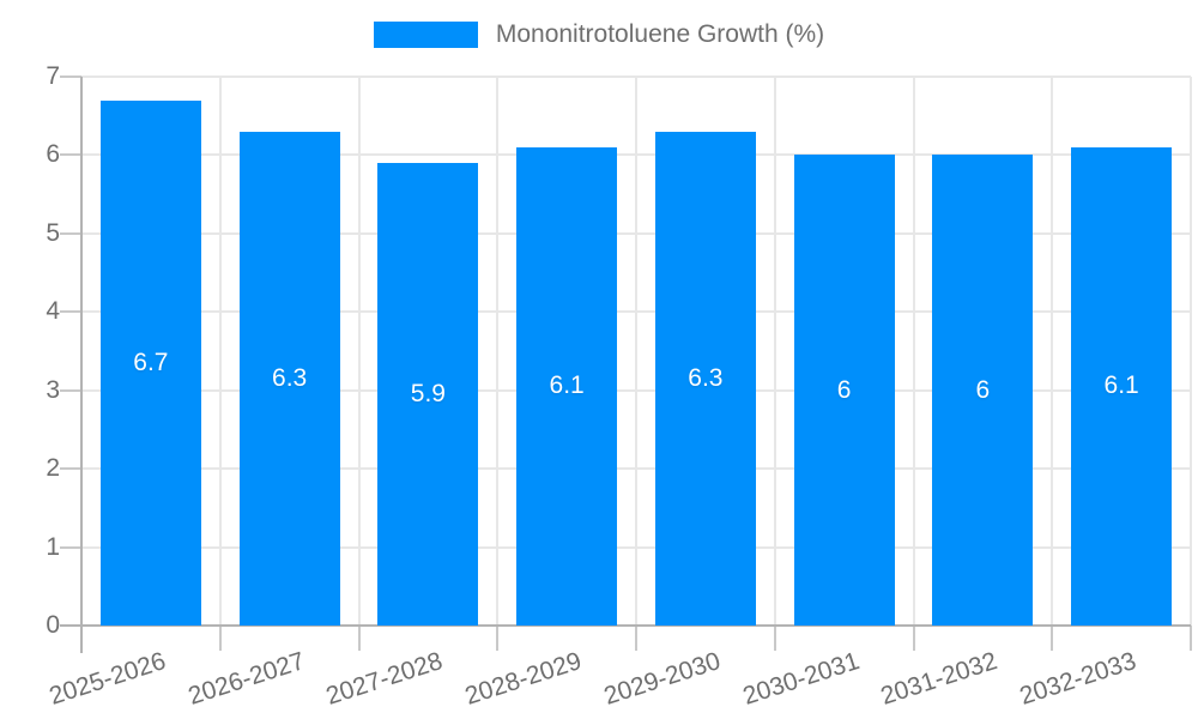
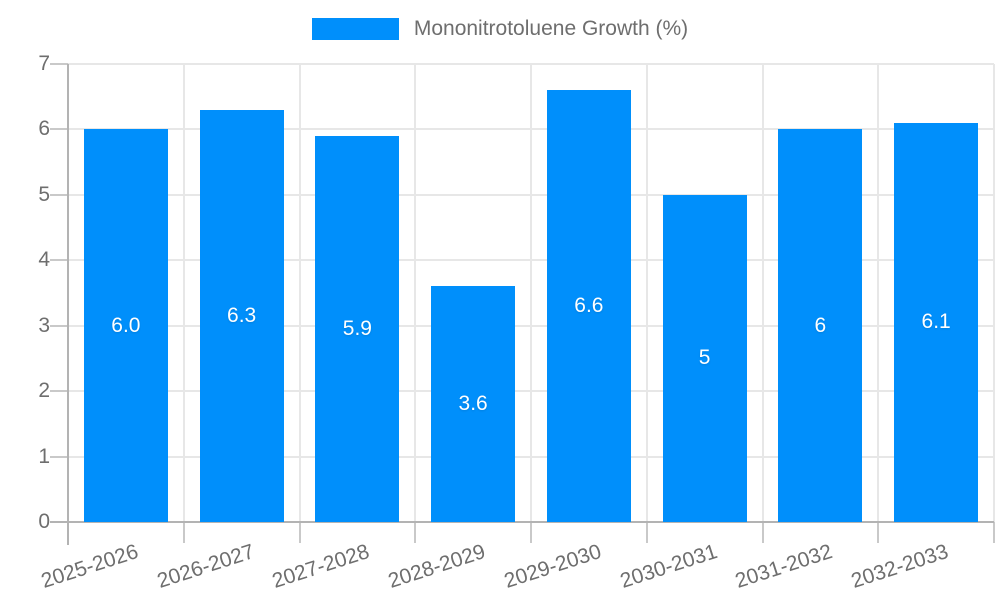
2025-2026: 6.7 -> 6.0
2028-2029: 6.1 -> 3.6
2029-2030: 6.3 -> 6.6
2030-2031: 6 -> 5
